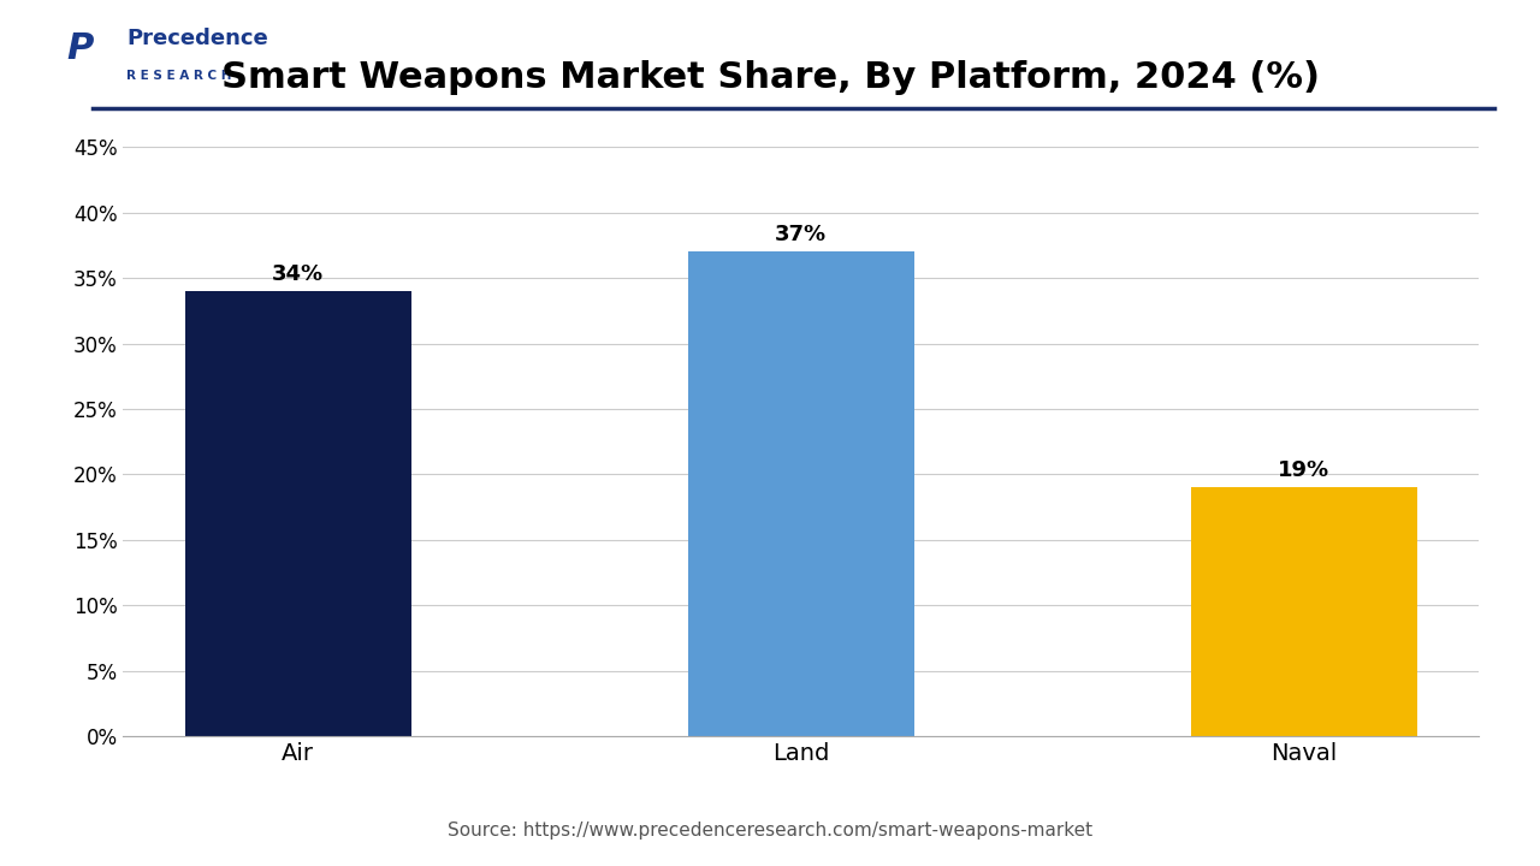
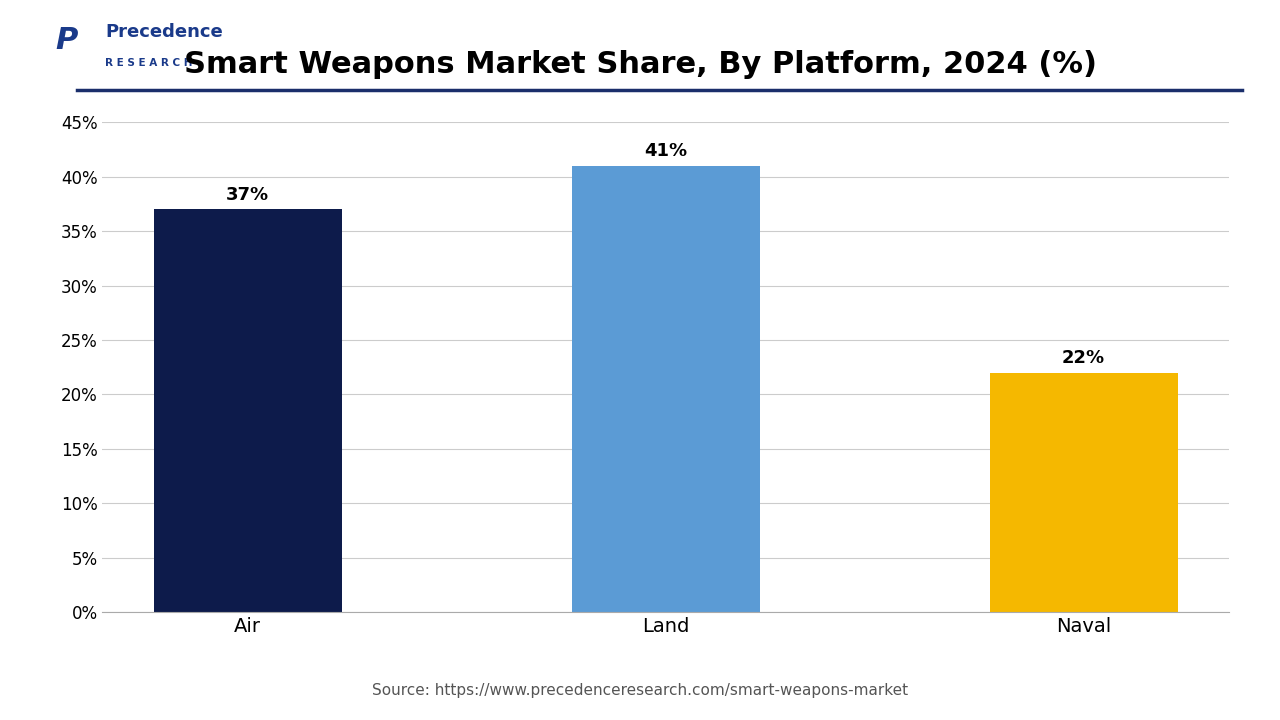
Air: 34% -> 37%
Land: 37% -> 41%
Naval: 19% -> 22%
